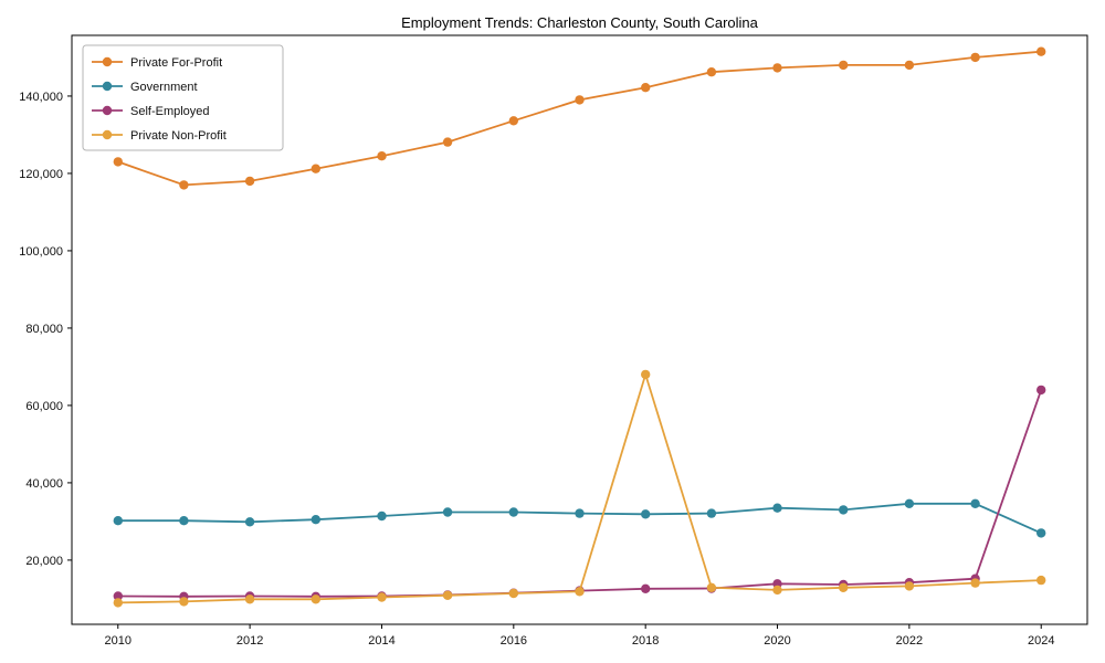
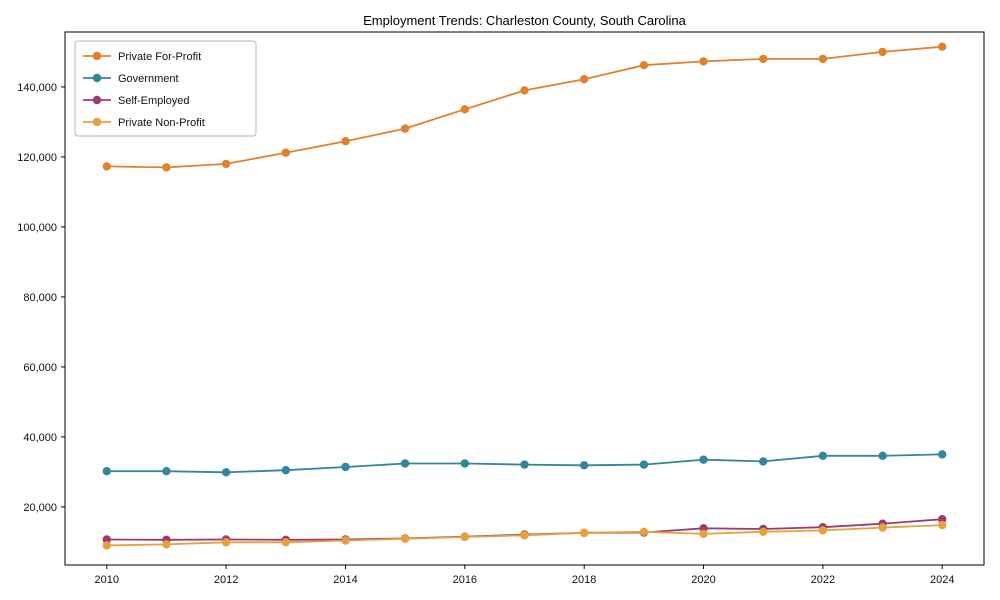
Private For-Profit/2010: 123000 -> 117000
Private Non-Profit/2018: 68000 -> 13000
Government/2024: 27000 -> 35000
Self-Employed/2024: 64000 -> 16000
